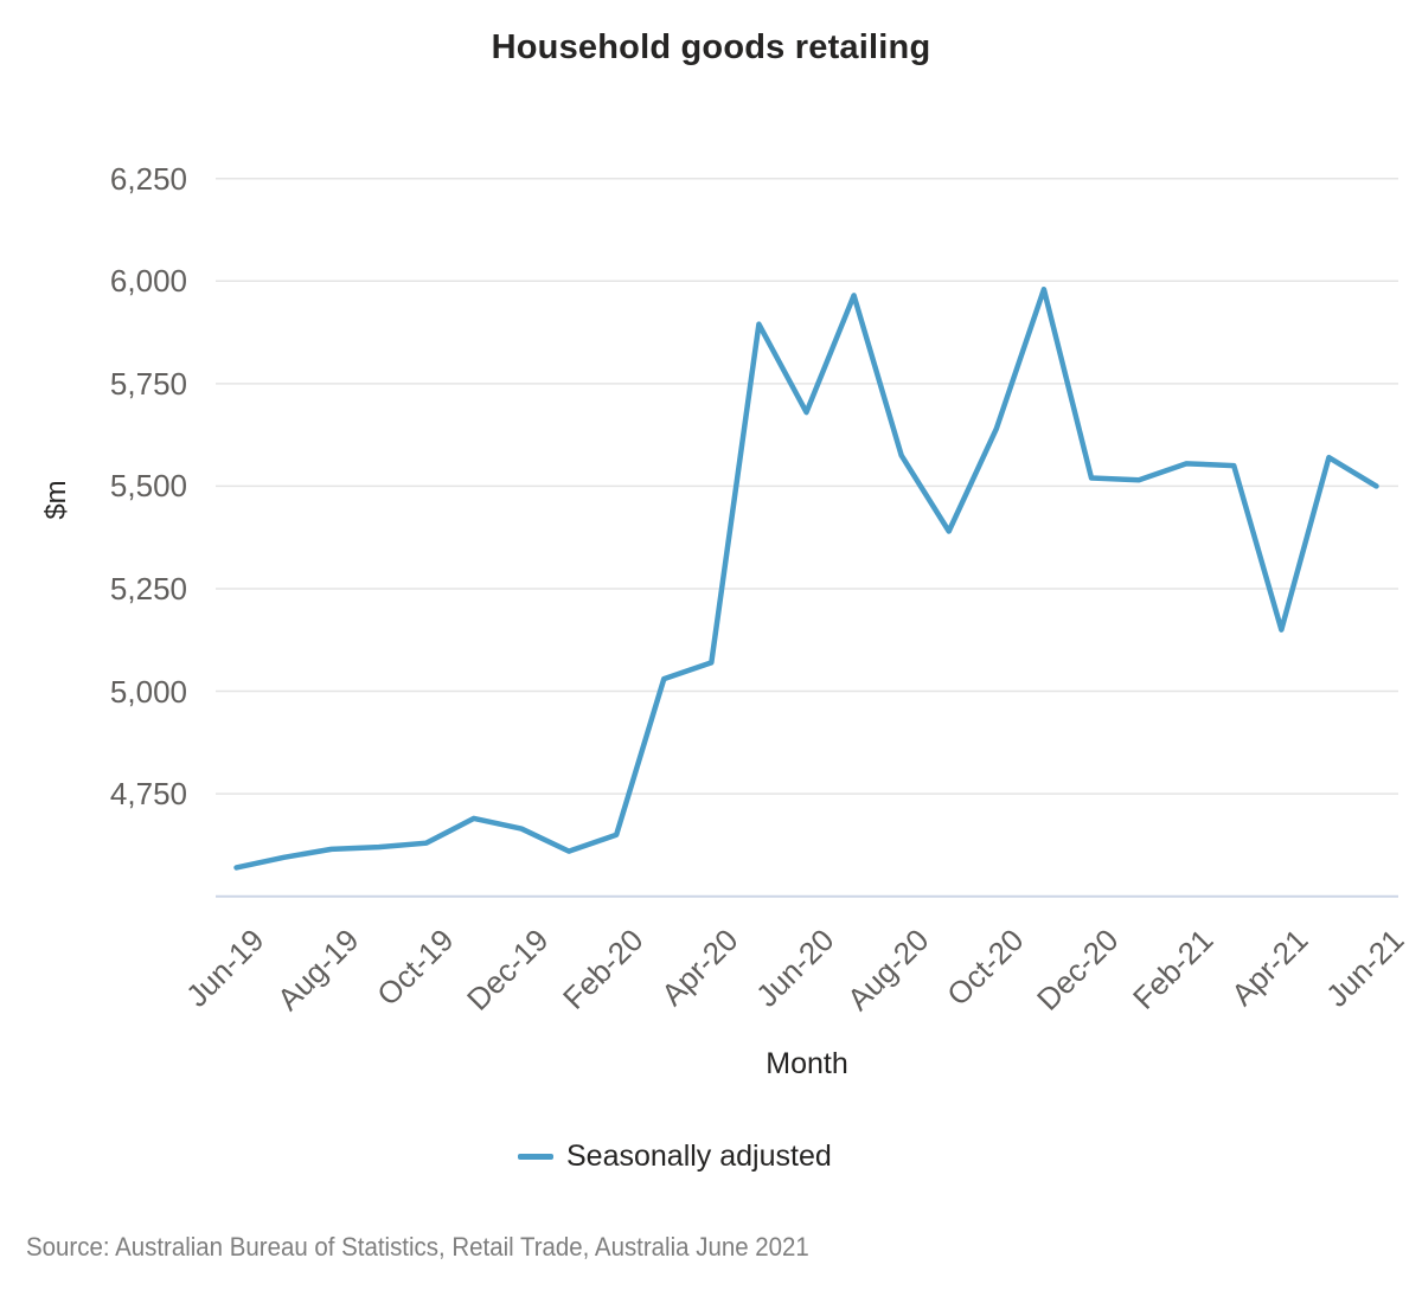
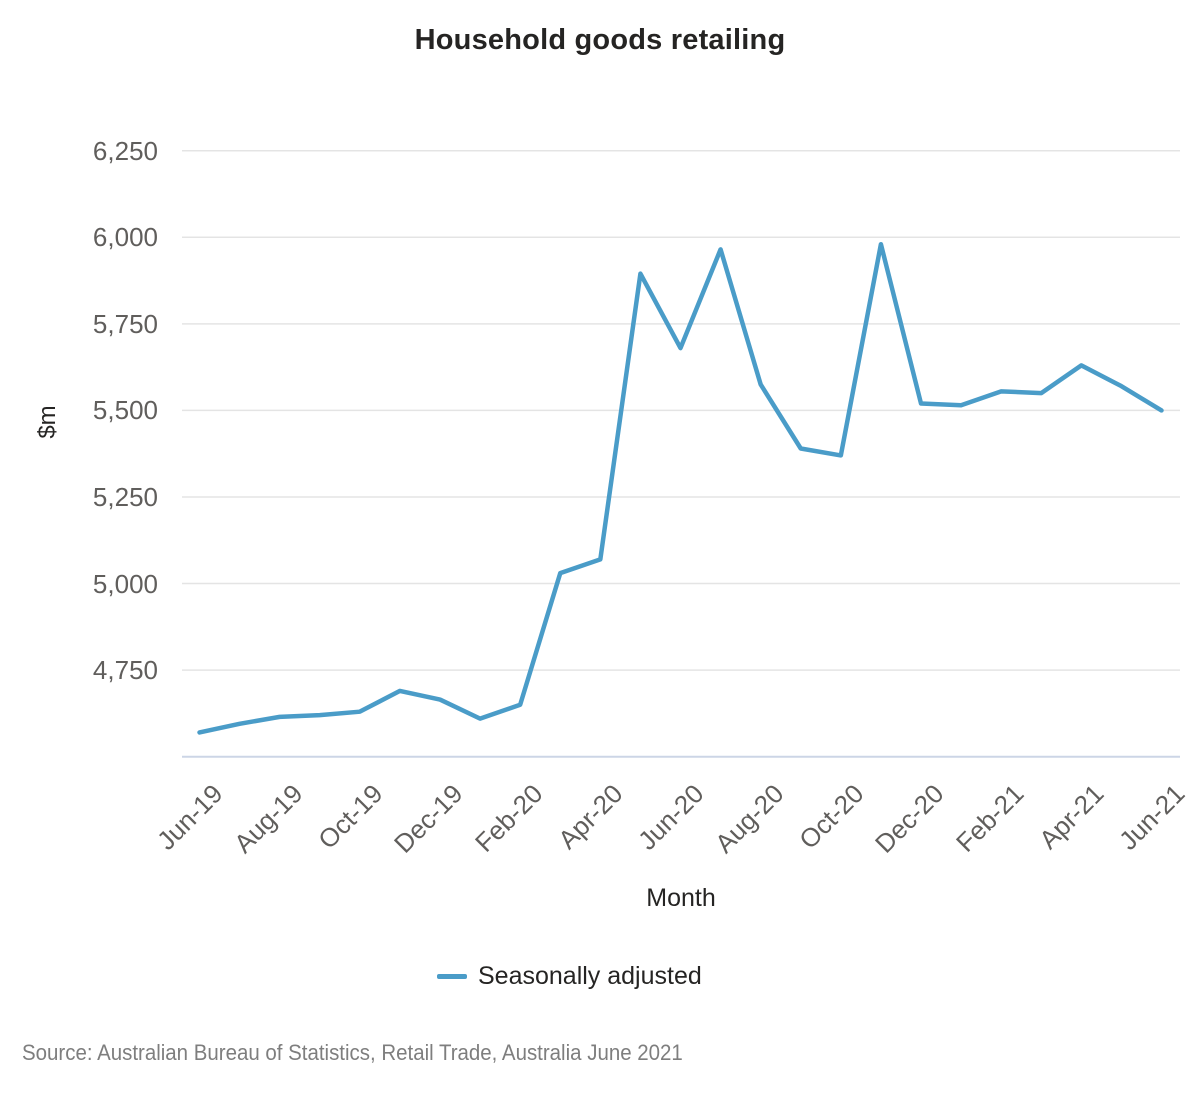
Oct-20: 5640 -> 5370
Apr-21: 5150 -> 5630
